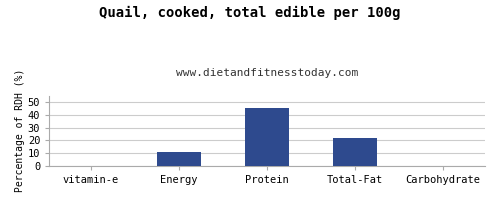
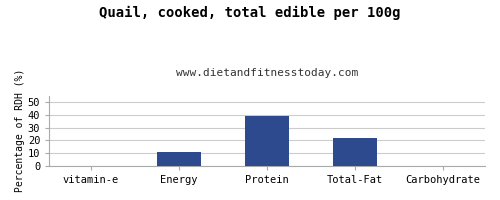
Protein: 45 -> 39
